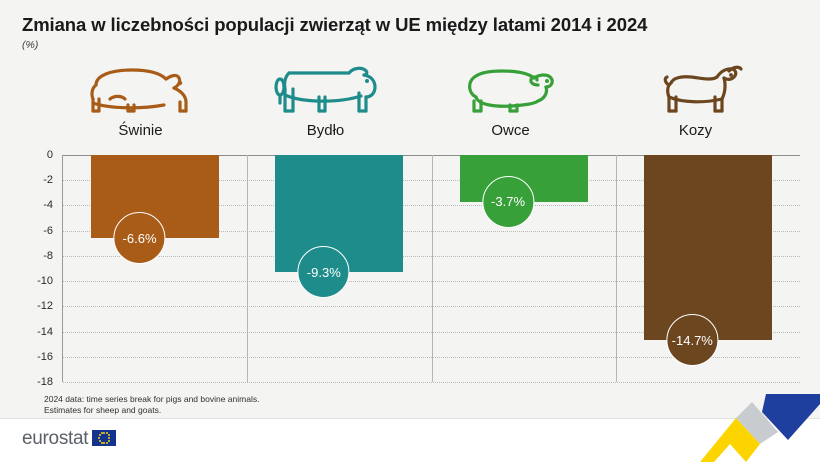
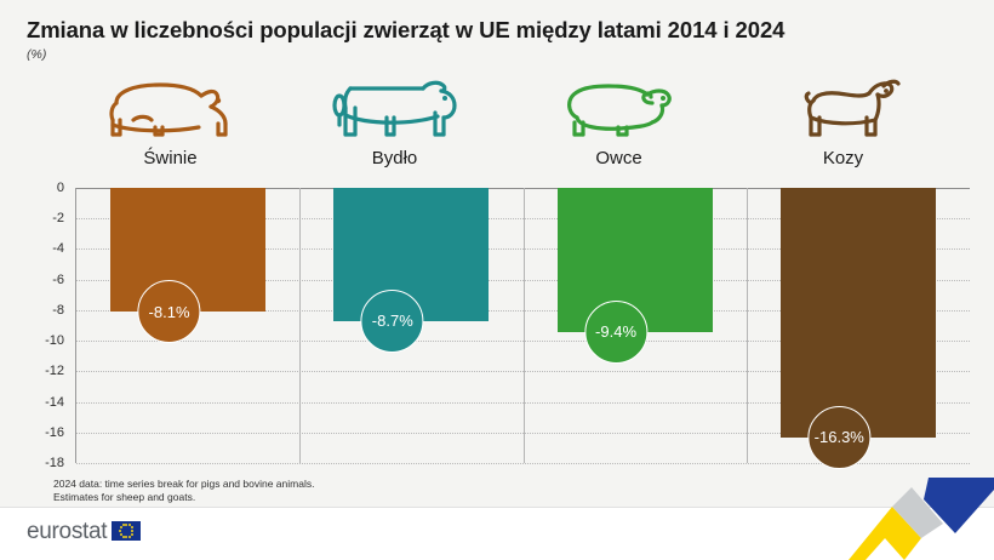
Świnie: -6.6% -> -8.1%
Bydło: -9.3% -> -8.7%
Owce: -3.7% -> -9.4%
Kozy: -14.7% -> -16.3%
